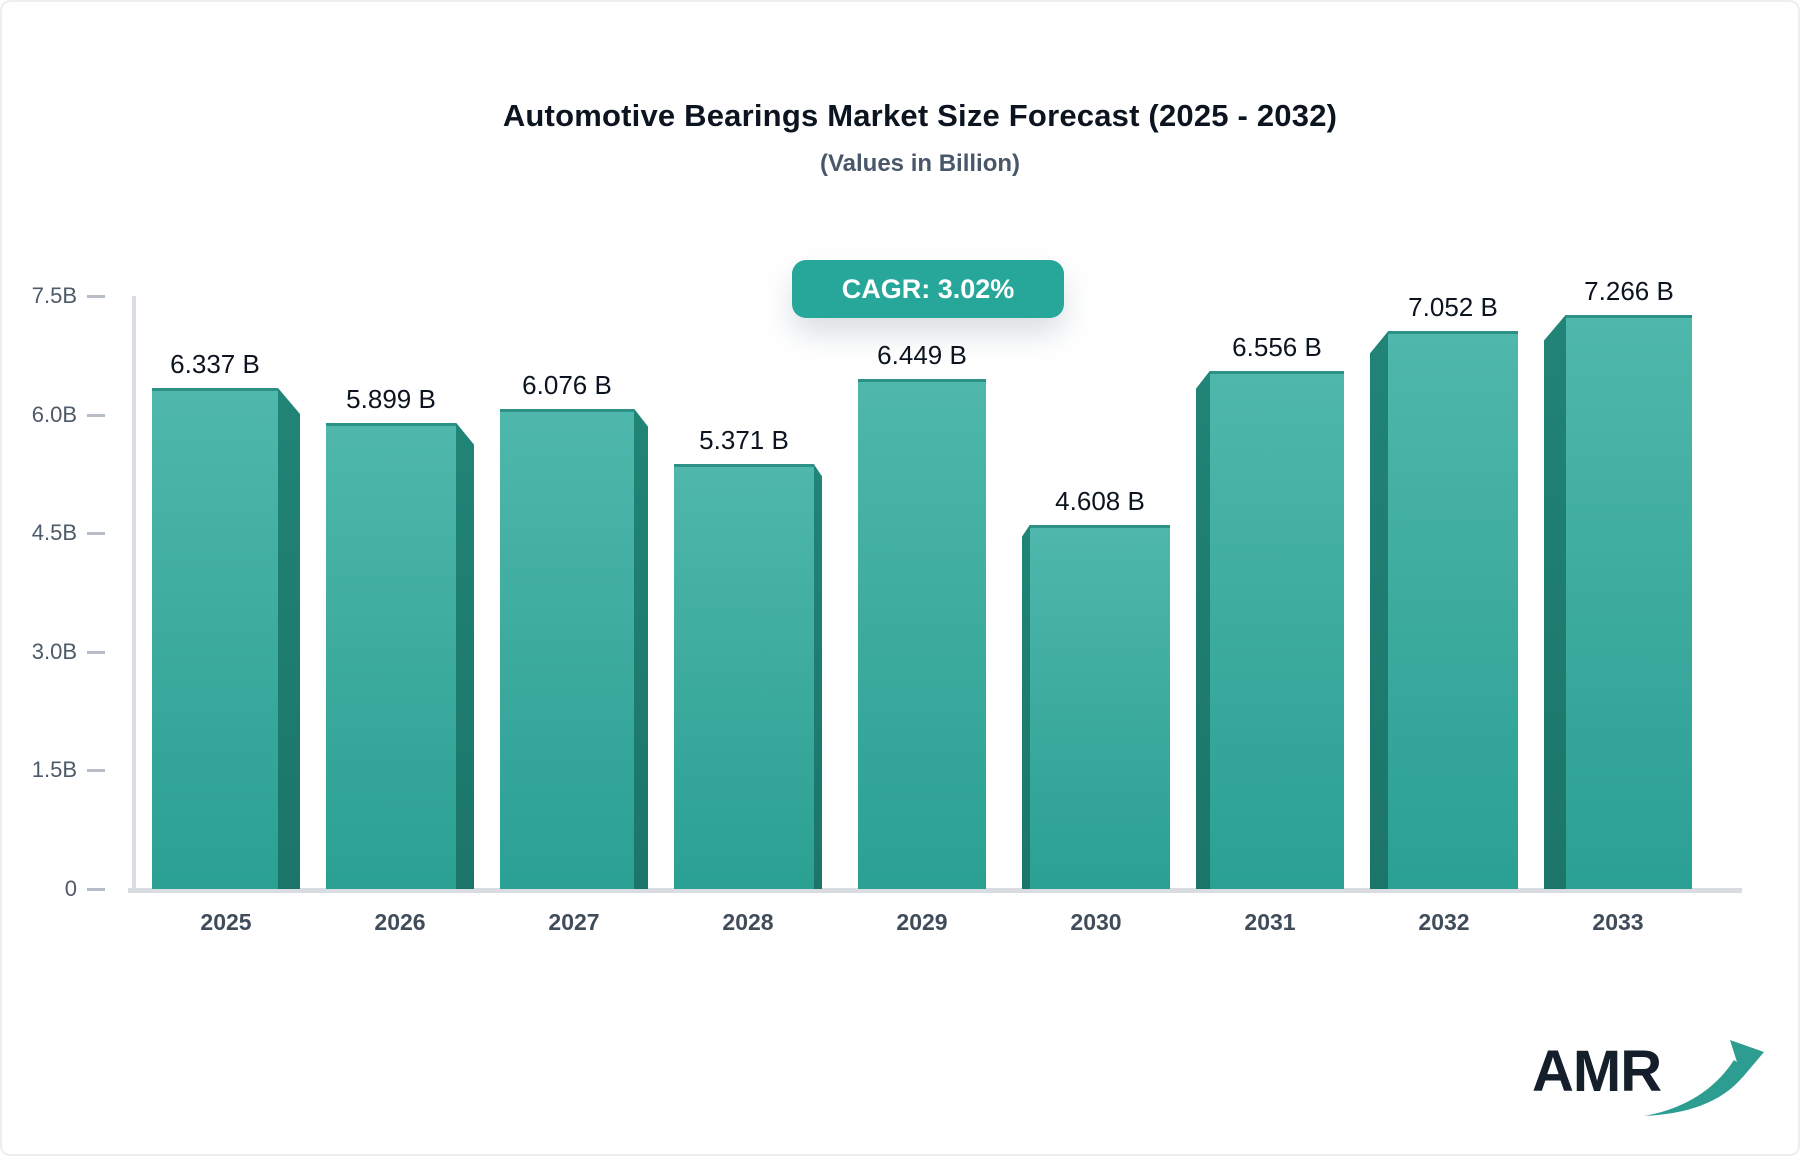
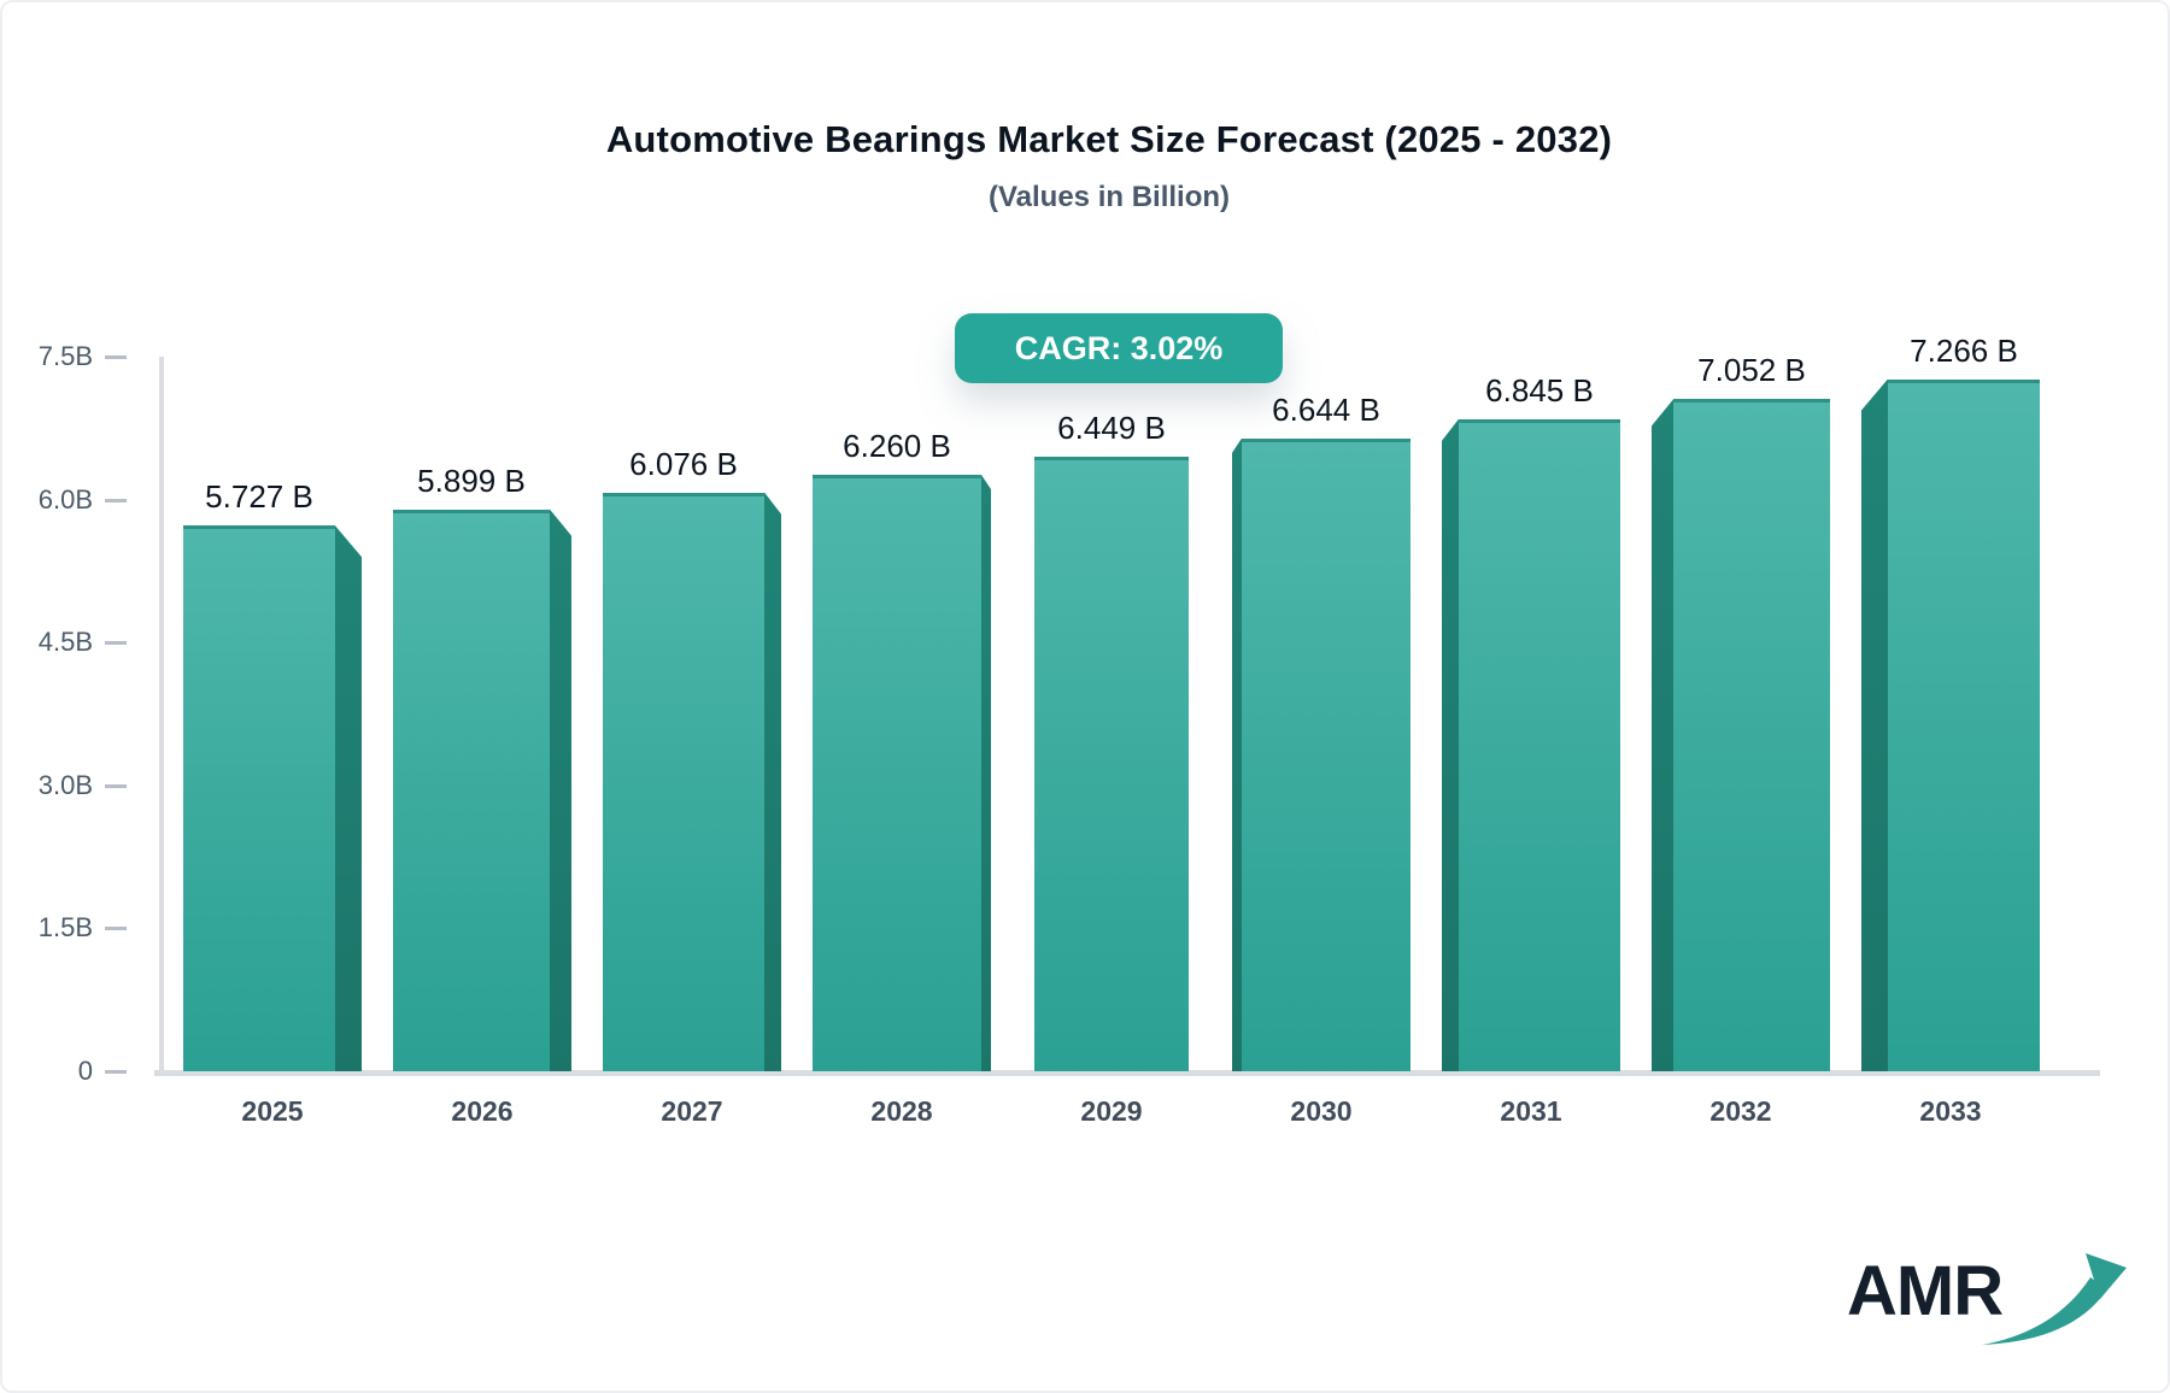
2025: 6.337 -> 5.727
2028: 5.371 -> 6.260
2030: 4.608 -> 6.644
2031: 6.556 -> 6.845
